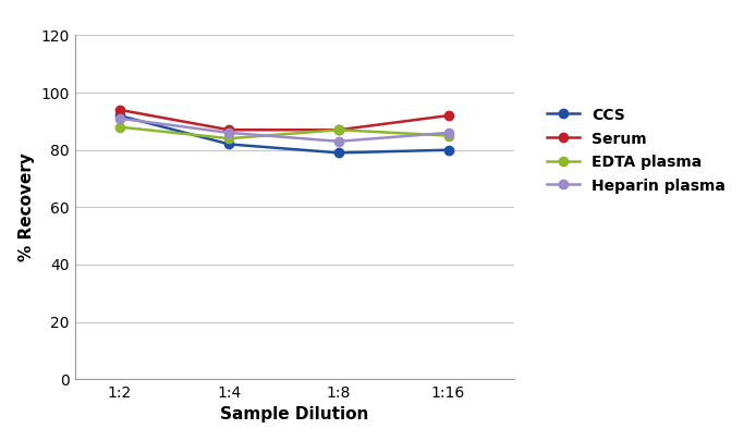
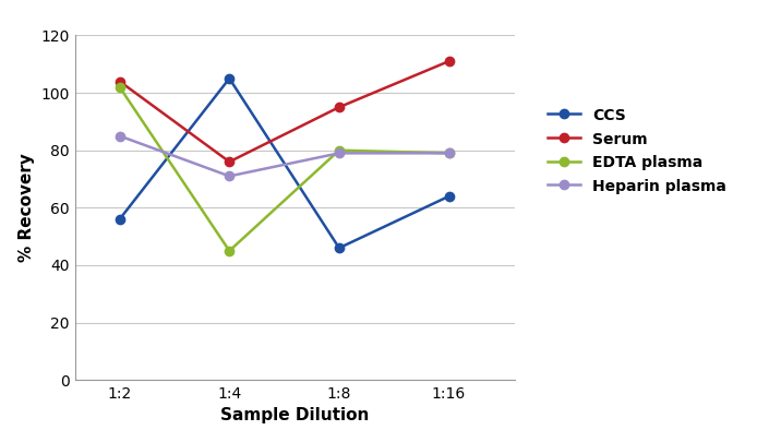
CCS/1:2: 92 -> 56
Serum/1:2: 94 -> 104
EDTA plasma/1:2: 88 -> 102
Heparin plasma/1:2: 91 -> 85
CCS/1:4: 82 -> 105
Serum/1:4: 87 -> 76
EDTA plasma/1:4: 84 -> 45
Heparin plasma/1:4: 86 -> 71
CCS/1:8: 79 -> 46
Serum/1:8: 87 -> 95
EDTA plasma/1:8: 87 -> 80
Heparin plasma/1:8: 83 -> 79
CCS/1:16: 80 -> 64
Serum/1:16: 92 -> 111
EDTA plasma/1:16: 85 -> 79
Heparin plasma/1:16: 86 -> 79
